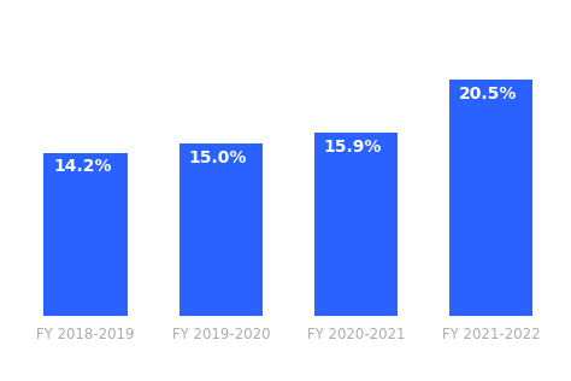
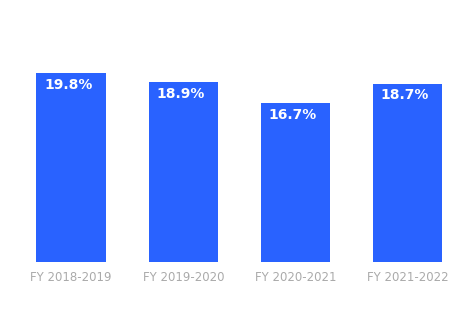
FY 2018-2019: 14.2% -> 19.8%
FY 2019-2020: 15.0% -> 18.9%
FY 2020-2021: 15.9% -> 16.7%
FY 2021-2022: 20.5% -> 18.7%
